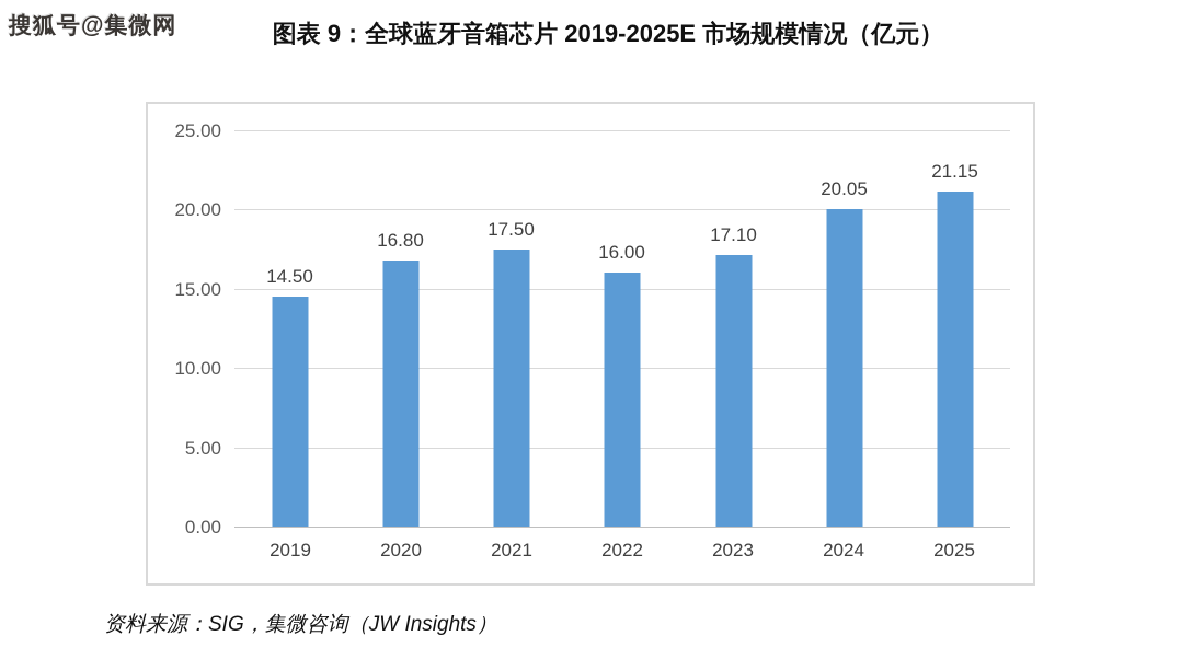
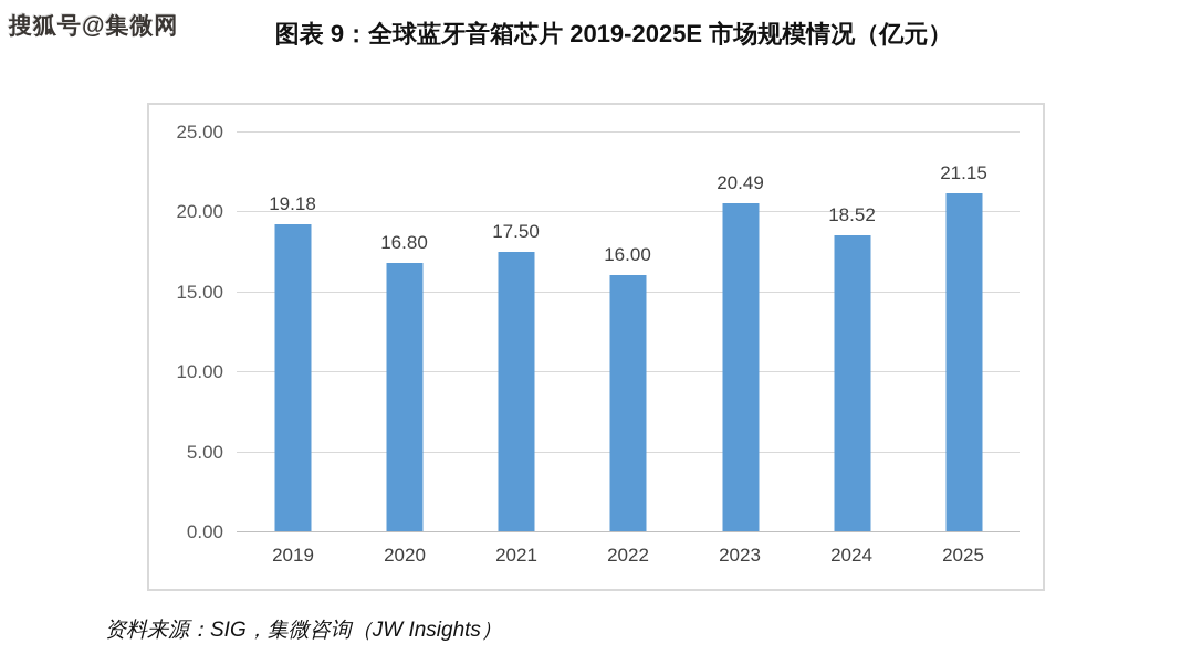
2019: 14.50 -> 19.18
2023: 17.10 -> 20.49
2024: 20.05 -> 18.52
